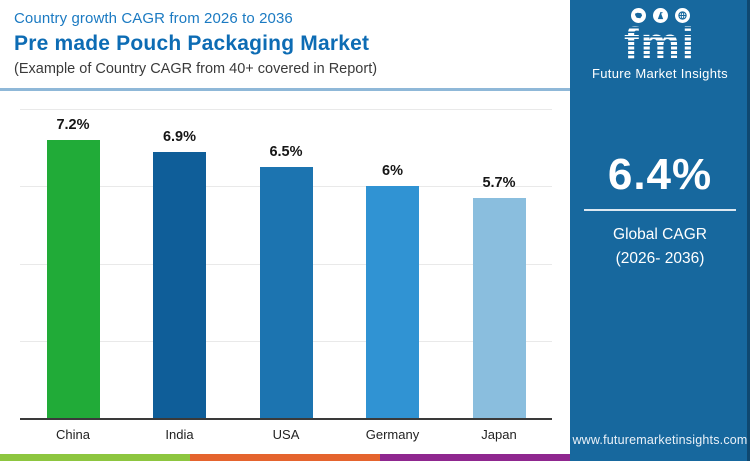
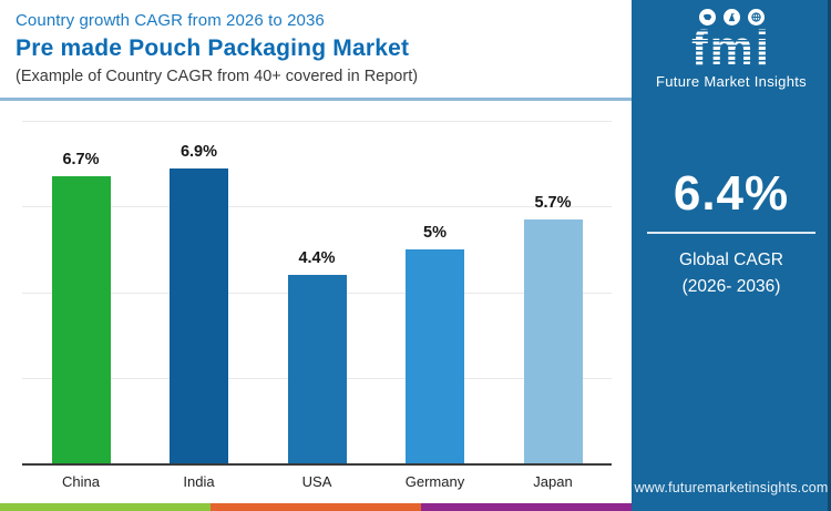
China: 7.2% -> 6.7%
USA: 6.5% -> 4.4%
Germany: 6% -> 5%
